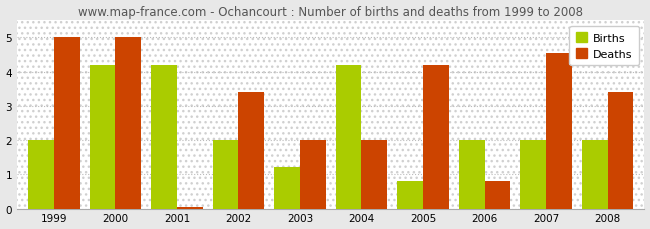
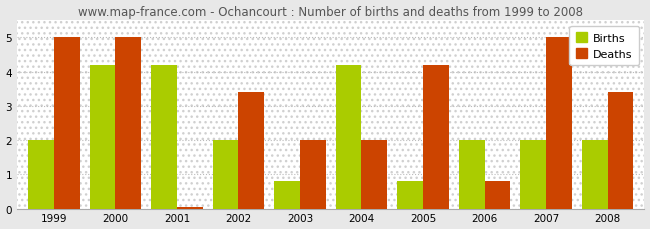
Births/2003: 1.2 -> 0.8
Deaths/2007: 4.55 -> 5.00
